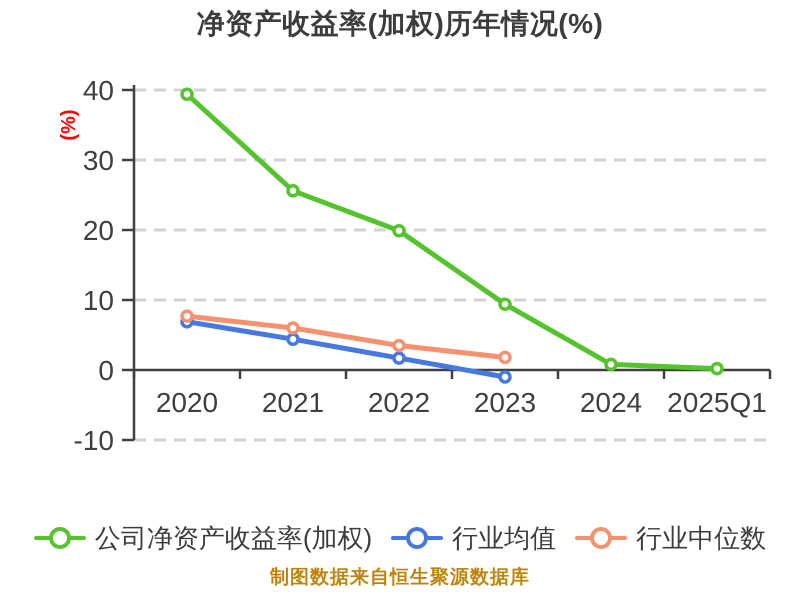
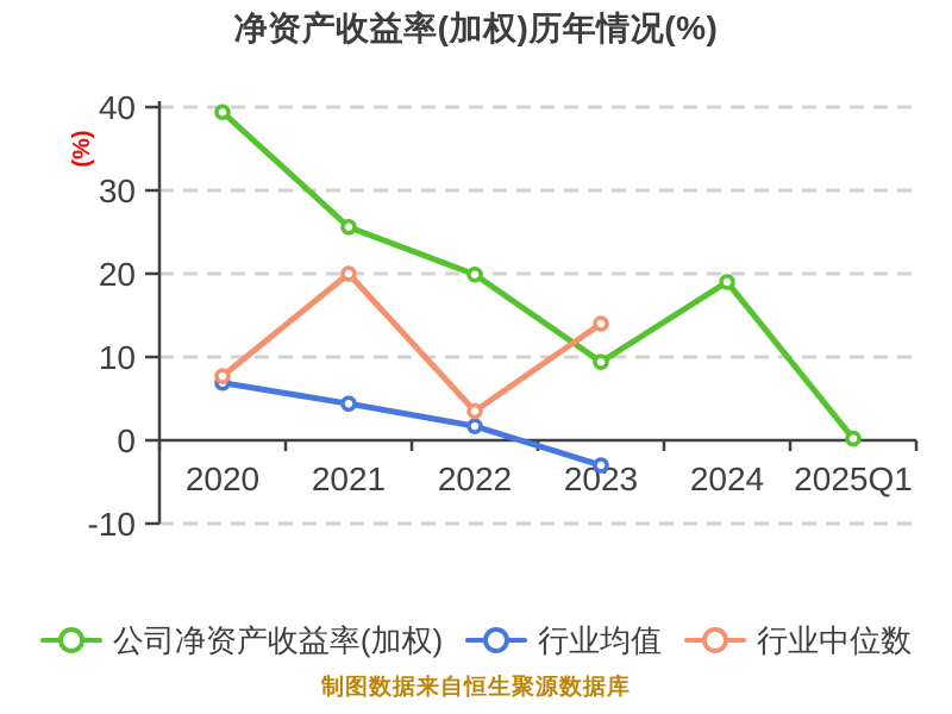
行业中位数/2021: 6 -> 20
行业均值/2023: -1 -> -3
行业中位数/2023: 2 -> 14
公司净资产收益率(加权)/2024: 1 -> 19
